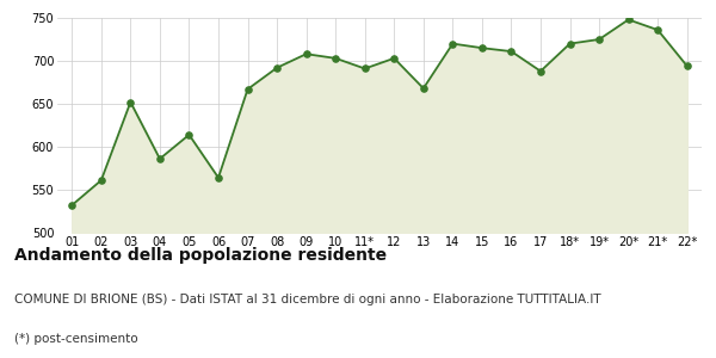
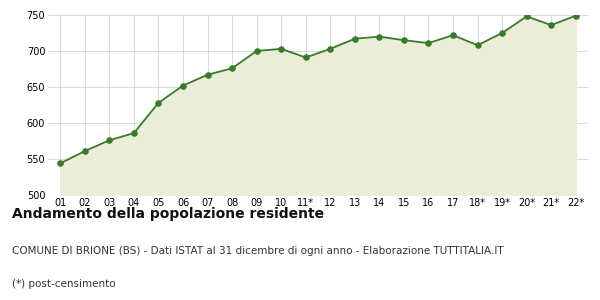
01: 532 -> 544
03: 652 -> 576
05: 614 -> 628
06: 564 -> 652
08: 692 -> 676
09: 708 -> 700
13: 668 -> 717
17: 688 -> 722
18*: 720 -> 708
22*: 694 -> 749
